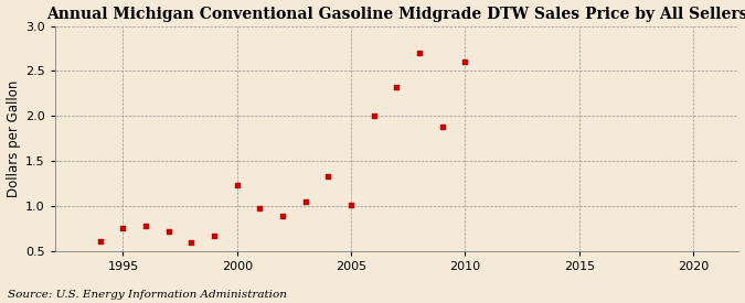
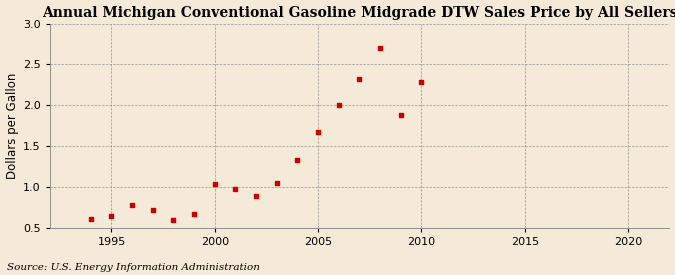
1995: 0.76 -> 0.65
2000: 1.24 -> 1.04
2005: 1.02 -> 1.68
2010: 2.60 -> 2.29
